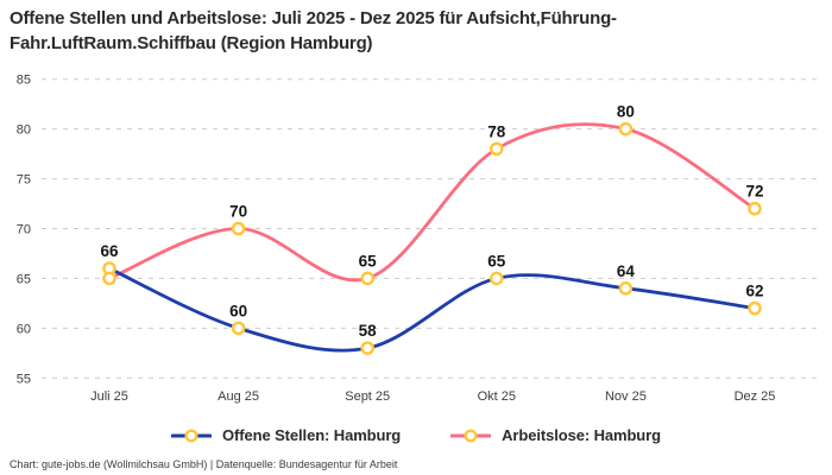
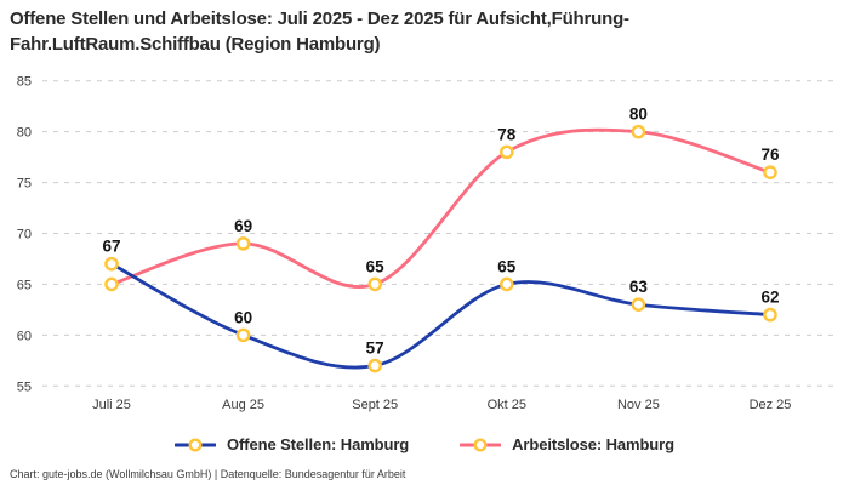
Offene Stellen: Hamburg/Juli 25: 66 -> 67
Arbeitslose: Hamburg/Aug 25: 70 -> 69
Offene Stellen: Hamburg/Sept 25: 58 -> 57
Offene Stellen: Hamburg/Nov 25: 64 -> 63
Arbeitslose: Hamburg/Dez 25: 72 -> 76
